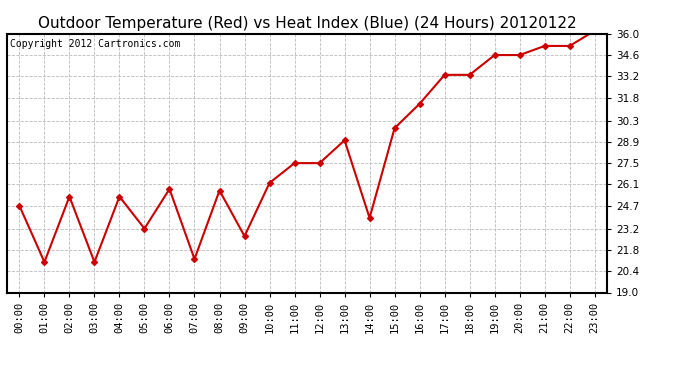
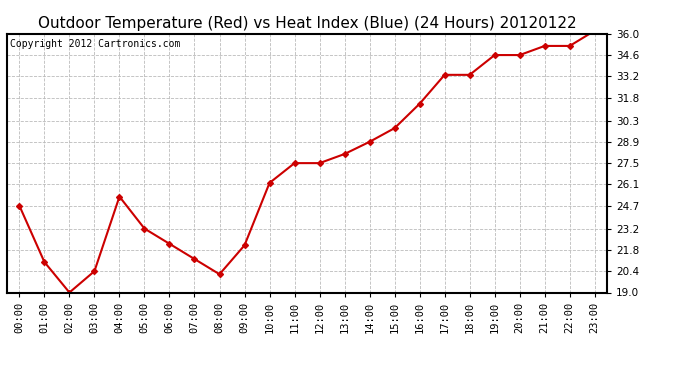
02:00: 25.3 -> 19.0
03:00: 21.0 -> 20.4
06:00: 25.8 -> 22.2
08:00: 25.7 -> 20.2
09:00: 22.7 -> 22.1
13:00: 29.0 -> 28.1
14:00: 23.9 -> 28.9
